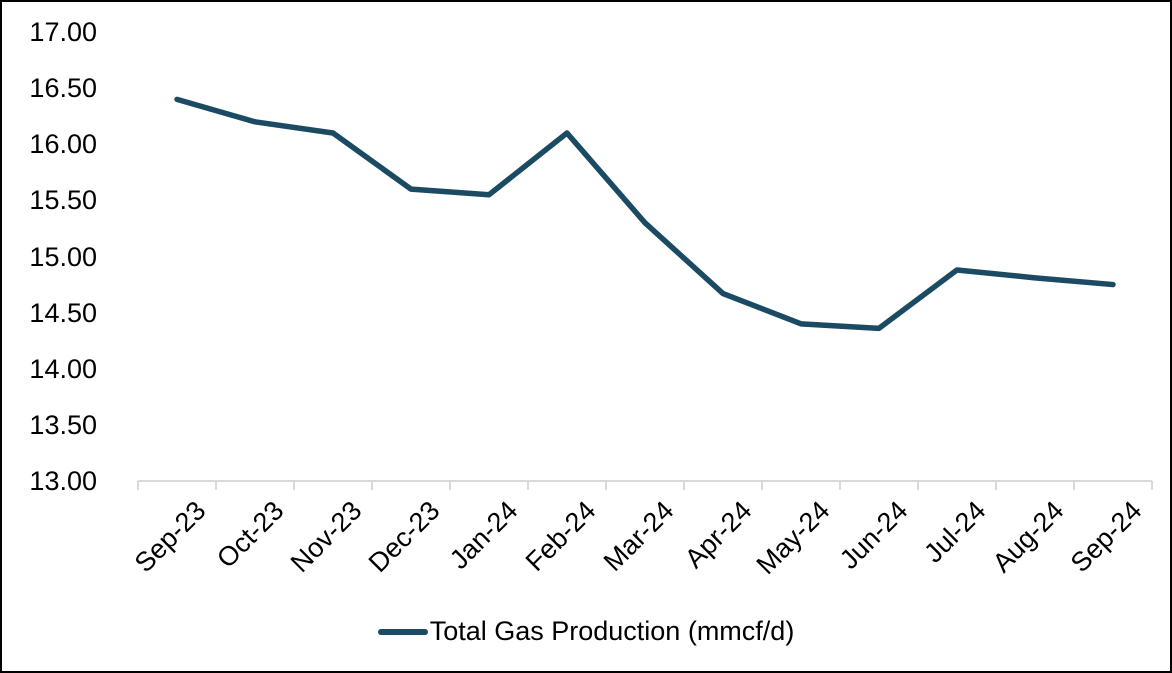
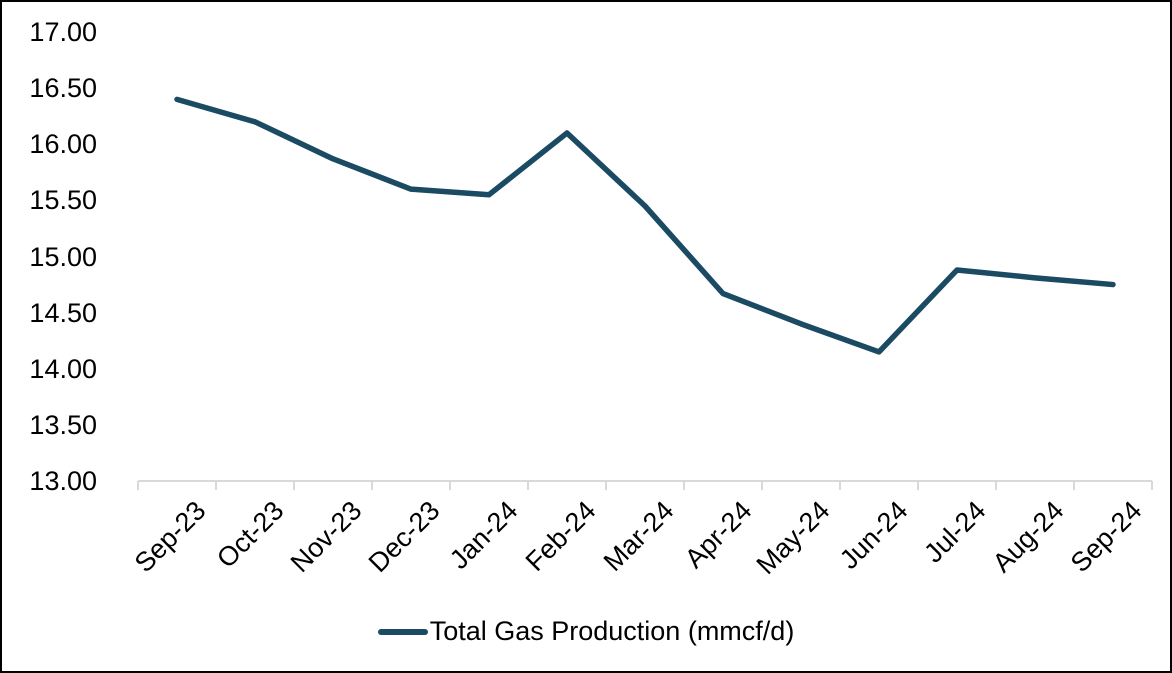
Nov-23: 16.10 -> 15.87
Mar-24: 15.30 -> 15.45
Jun-24: 14.36 -> 14.15
